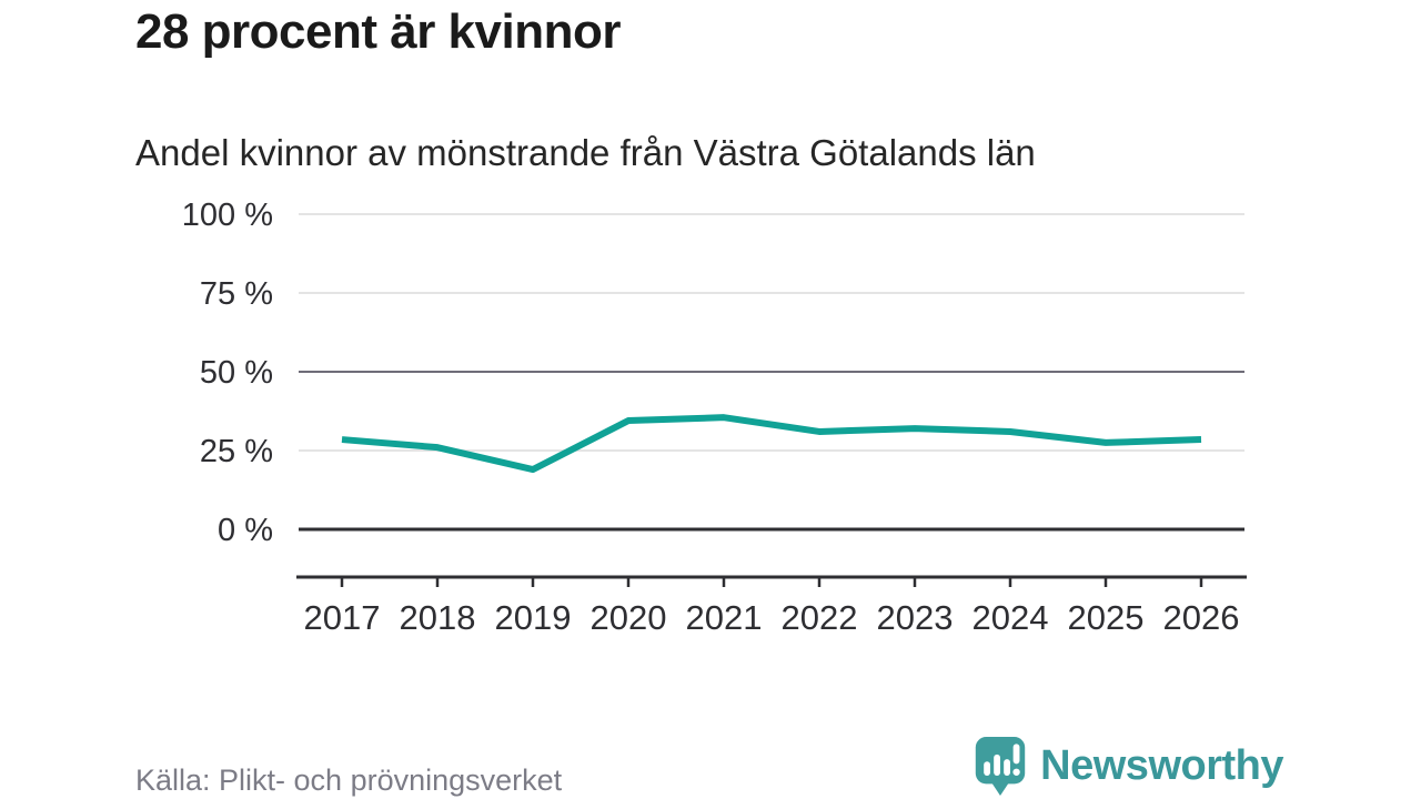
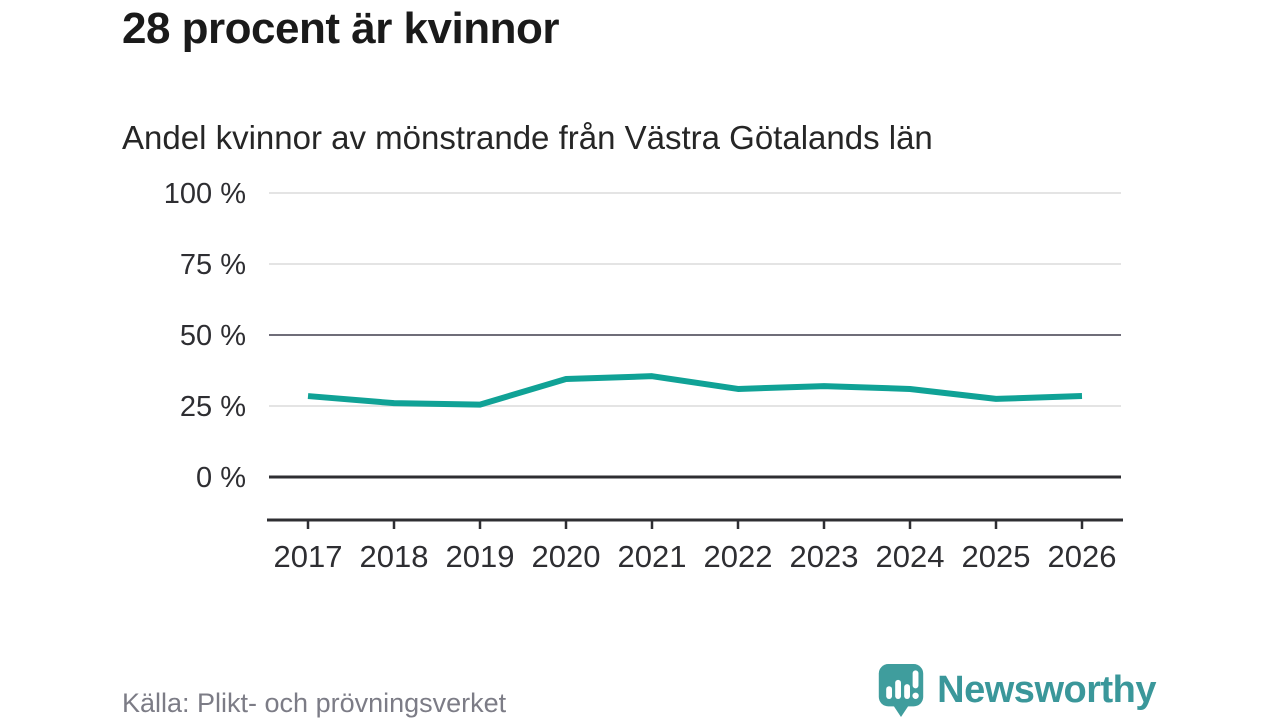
2019: 19% -> 26%
